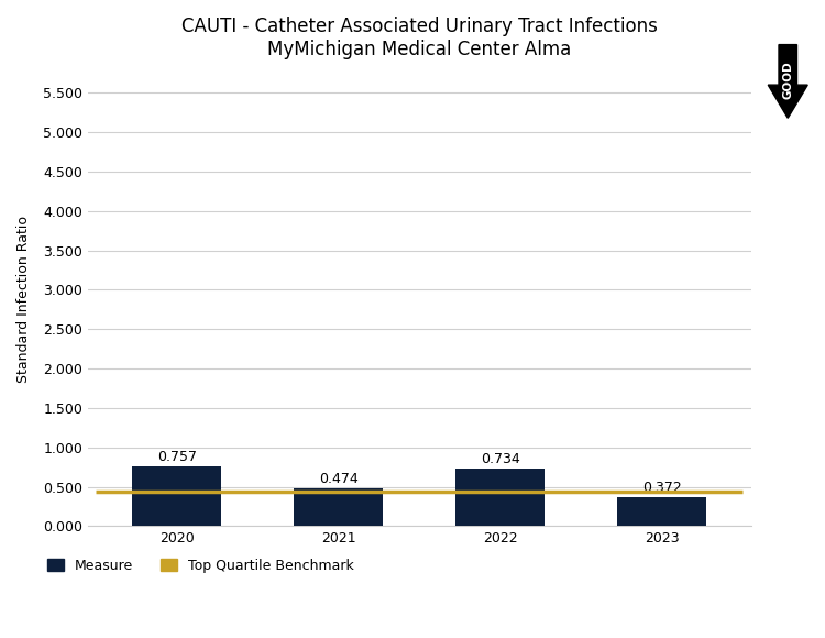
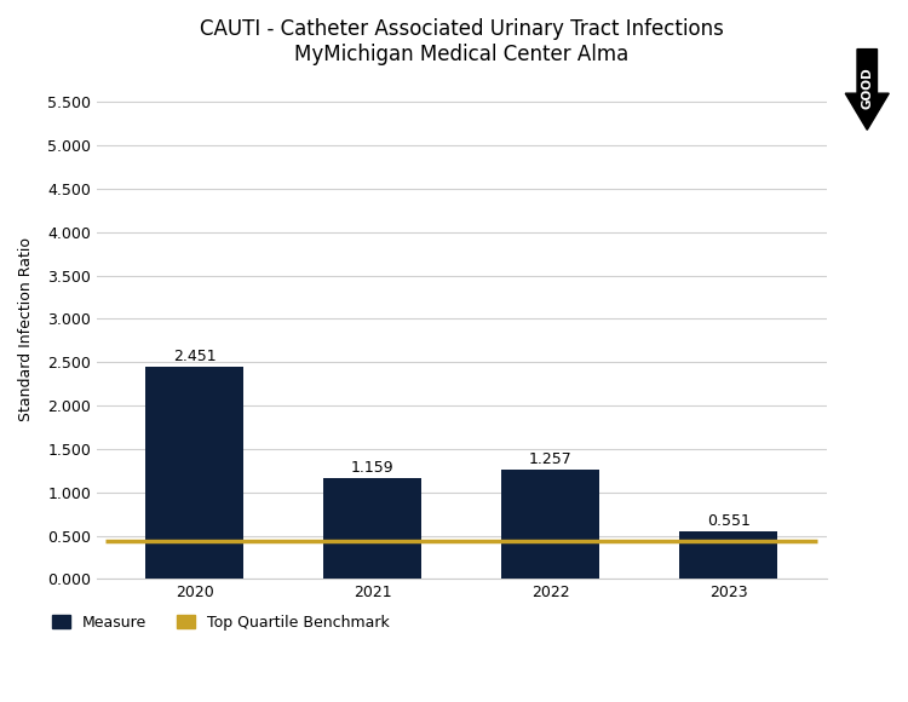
2020: 0.757 -> 2.451
2021: 0.474 -> 1.159
2022: 0.734 -> 1.257
2023: 0.372 -> 0.551
